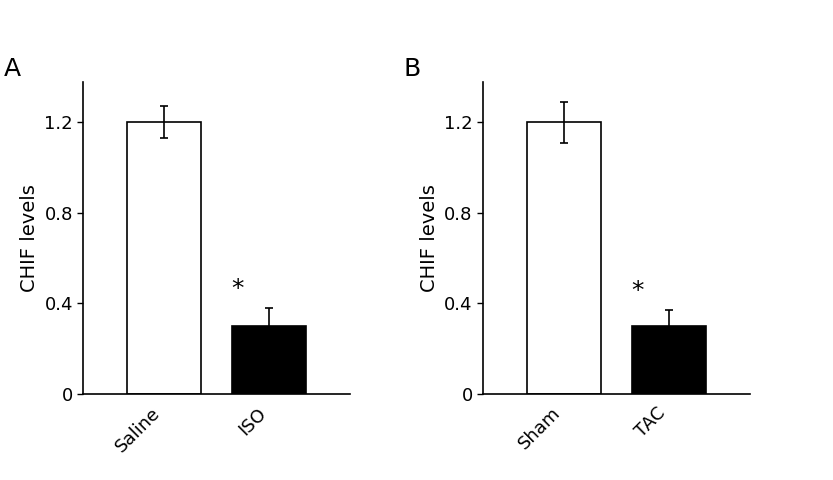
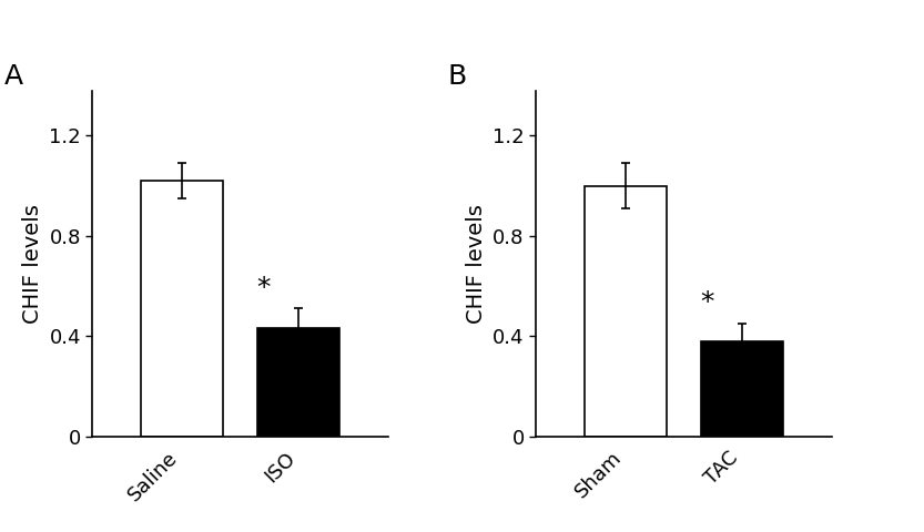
Saline: 1.20 -> 1.02
ISO: 0.30 -> 0.43
Sham: 1.20 -> 1.00
TAC: 0.30 -> 0.38
